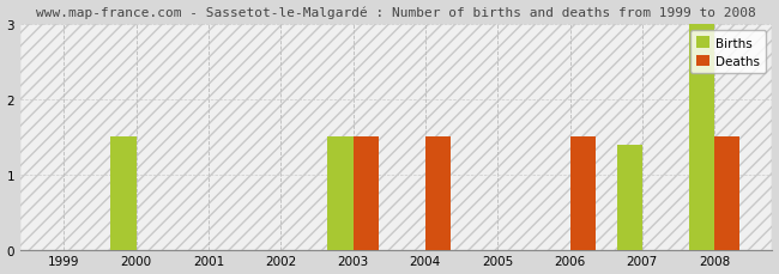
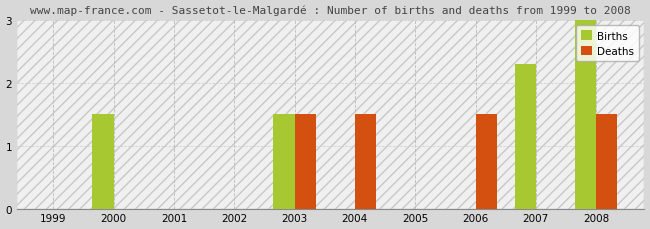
Births/2007: 1.4 -> 2.3
